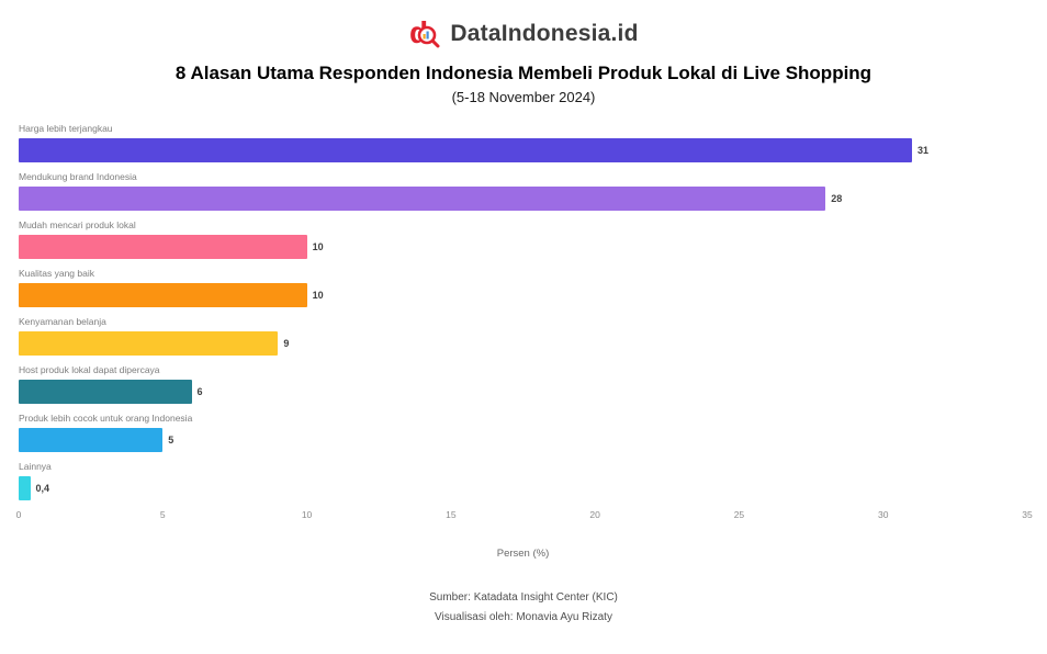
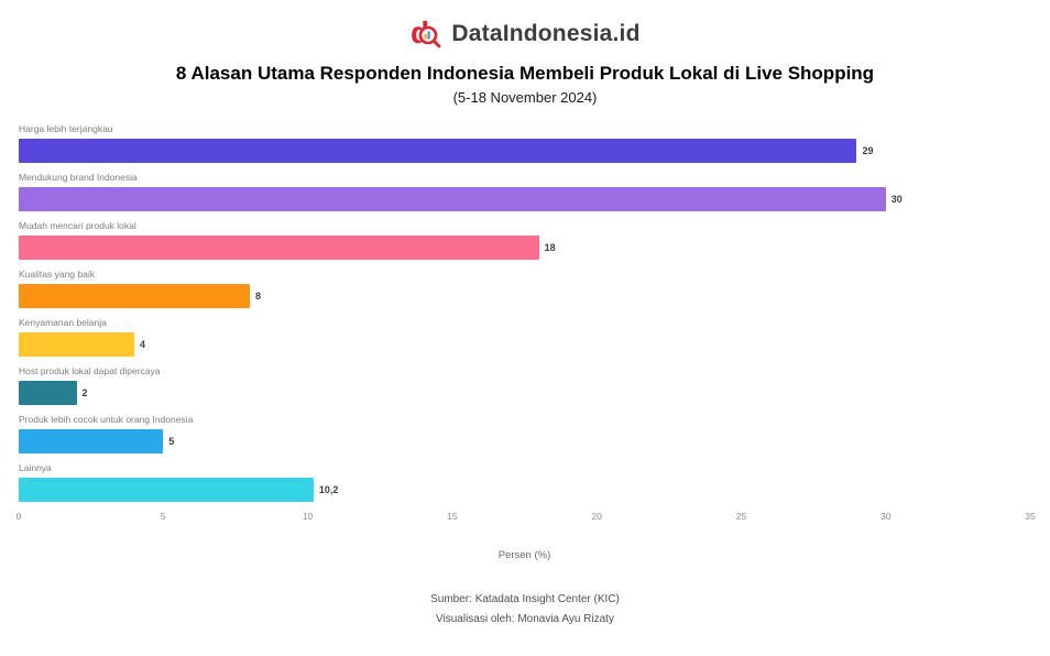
Harga lebih terjangkau: 31 -> 29
Mendukung brand Indonesia: 28 -> 30
Mudah mencari produk lokal: 10 -> 18
Kualitas yang baik: 10 -> 8
Kenyamanan belanja: 9 -> 4
Host produk lokal dapat dipercaya: 6 -> 2
Lainnya: 0,4 -> 10,2
